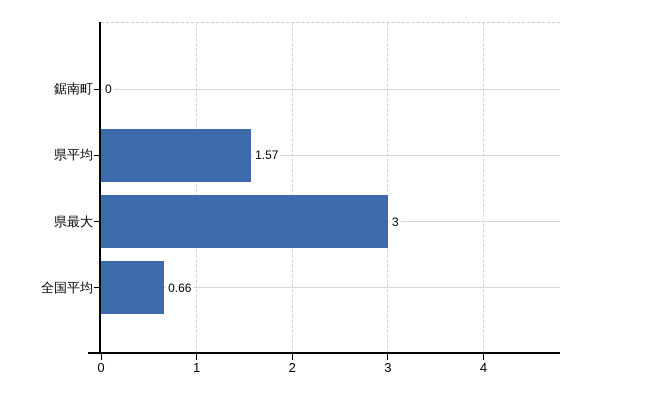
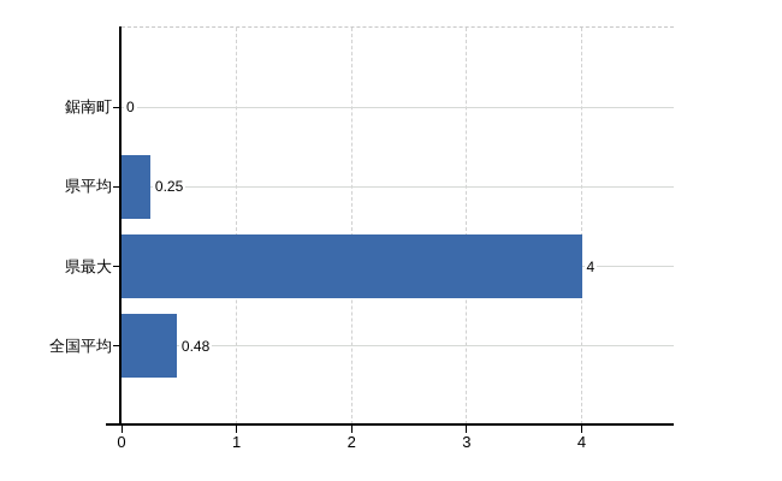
県平均: 1.57 -> 0.25
県最大: 3 -> 4
全国平均: 0.66 -> 0.48
